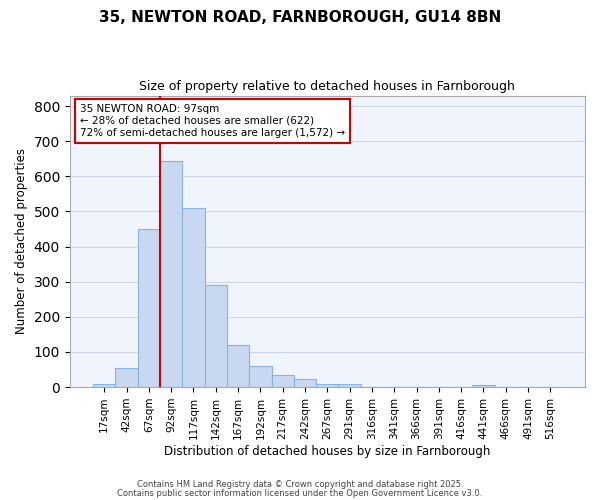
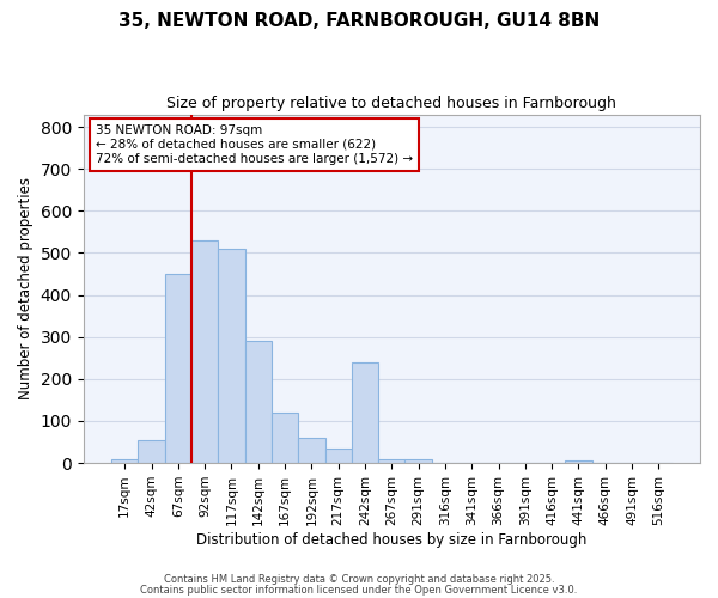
92sqm: 645 -> 530
242sqm: 22 -> 240
